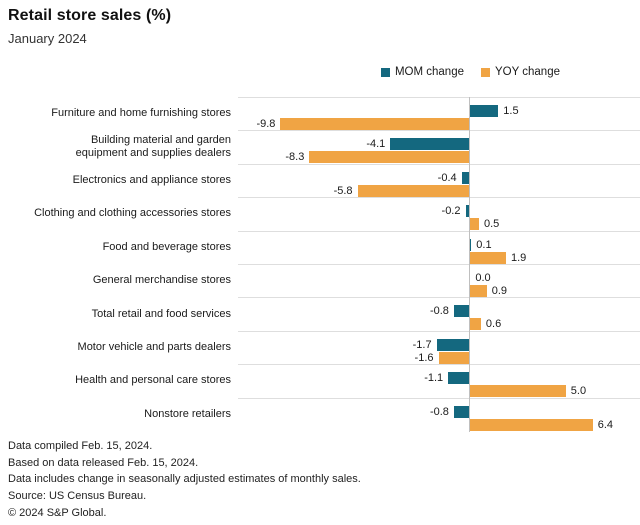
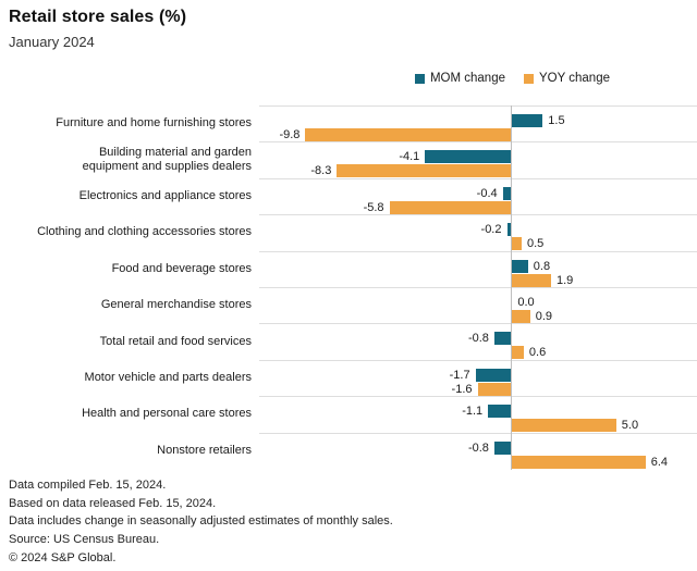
MOM change/Food and beverage stores: 0.1 -> 0.8
